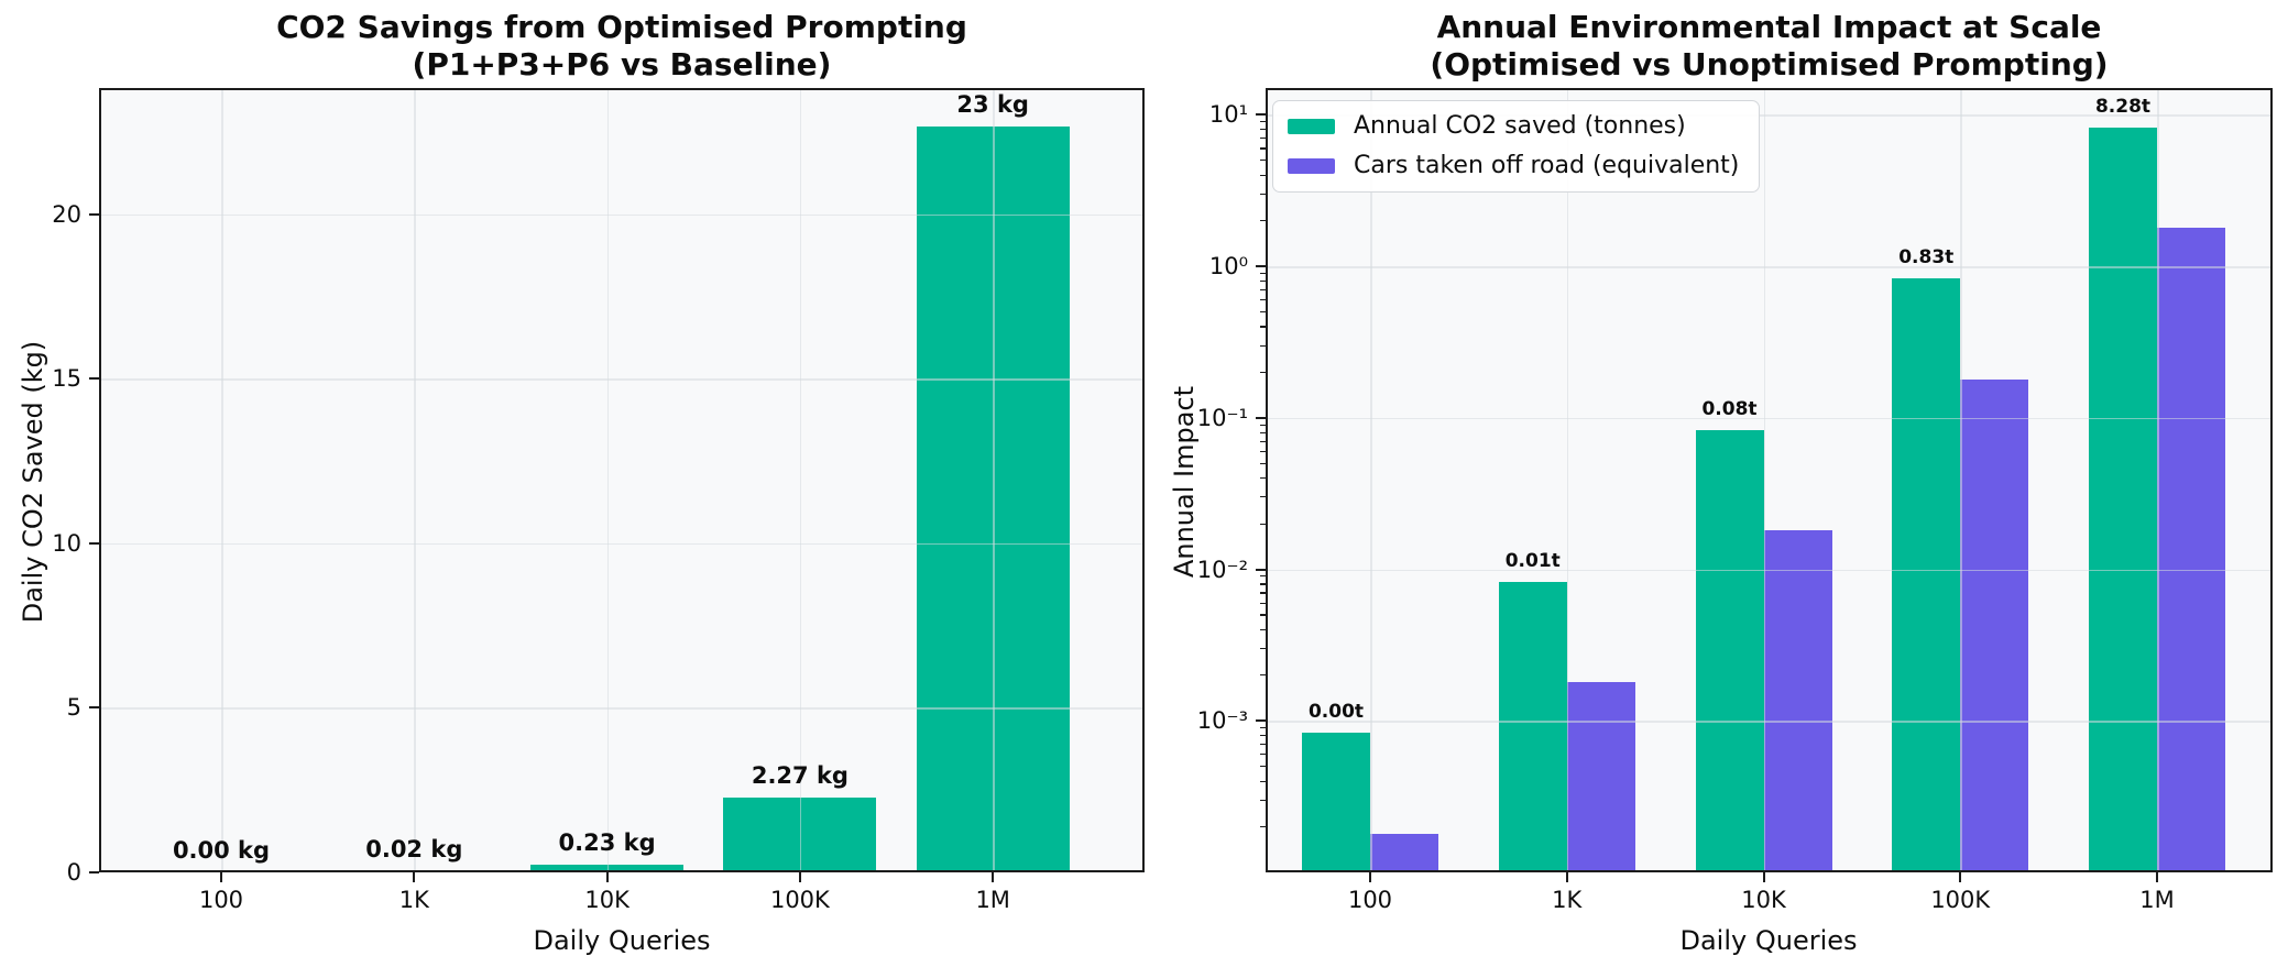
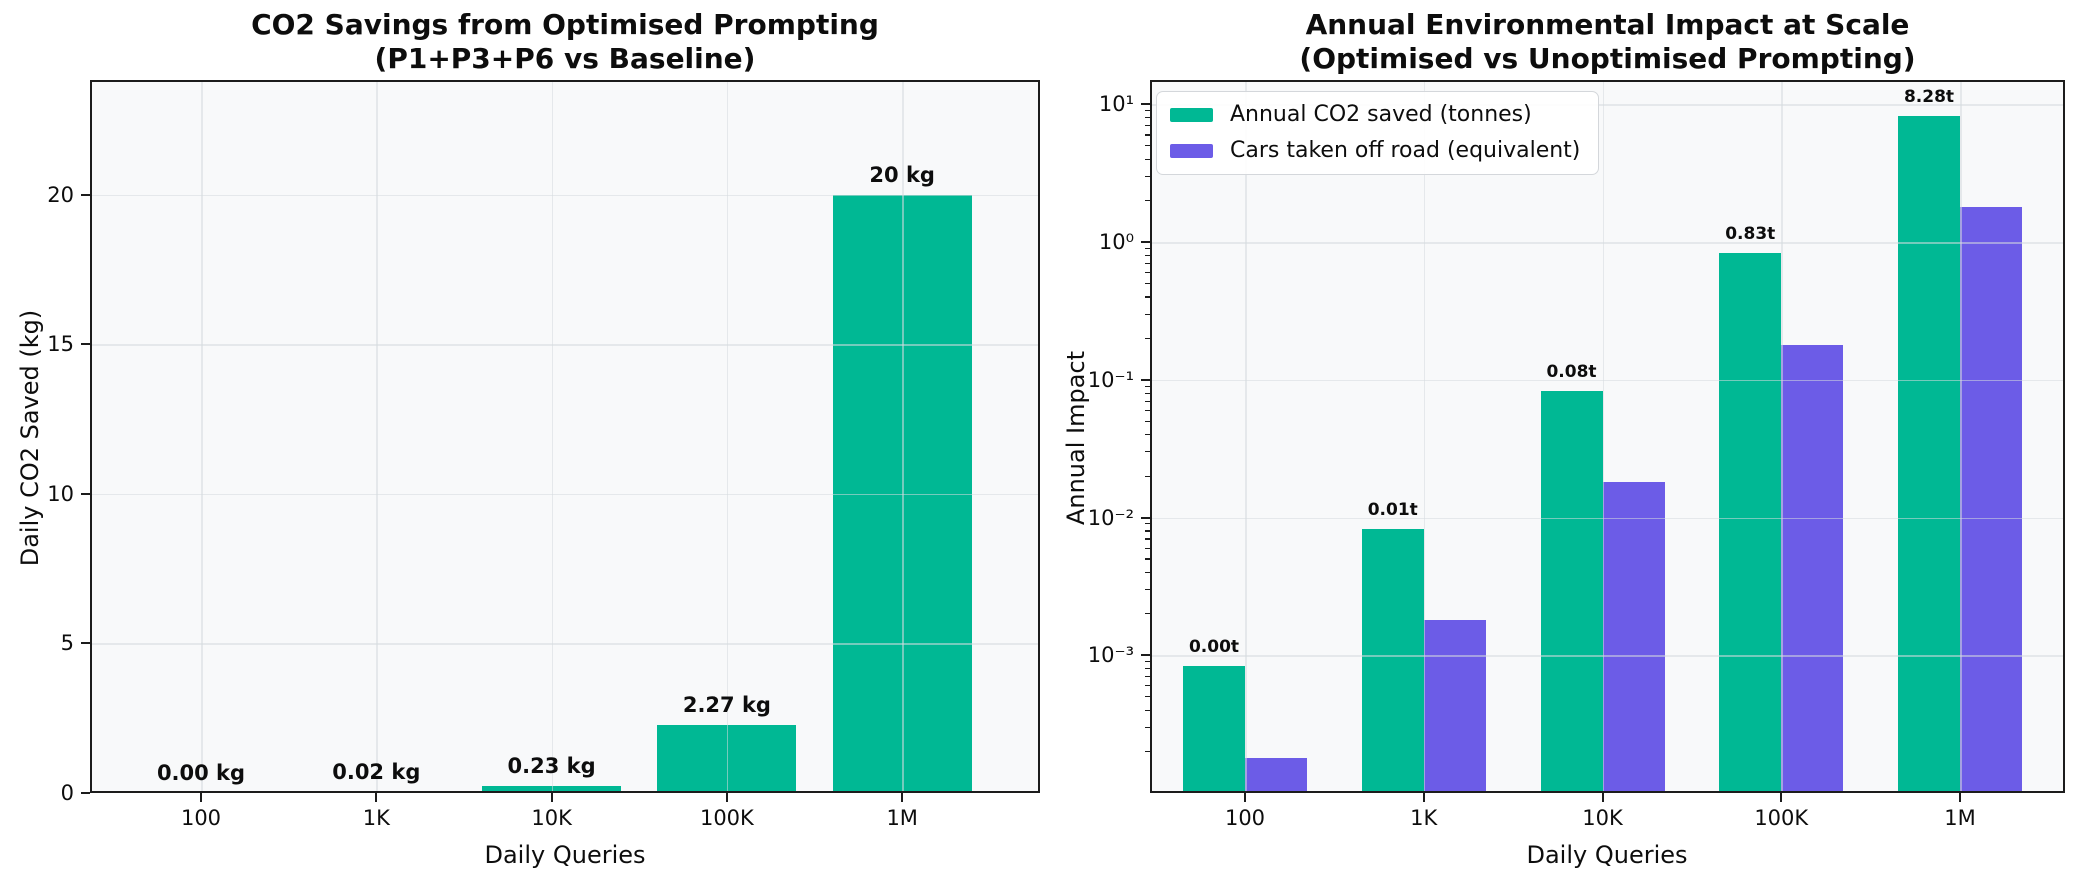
CO2 Savings from Optimised Prompting/1M: 23 -> 20
